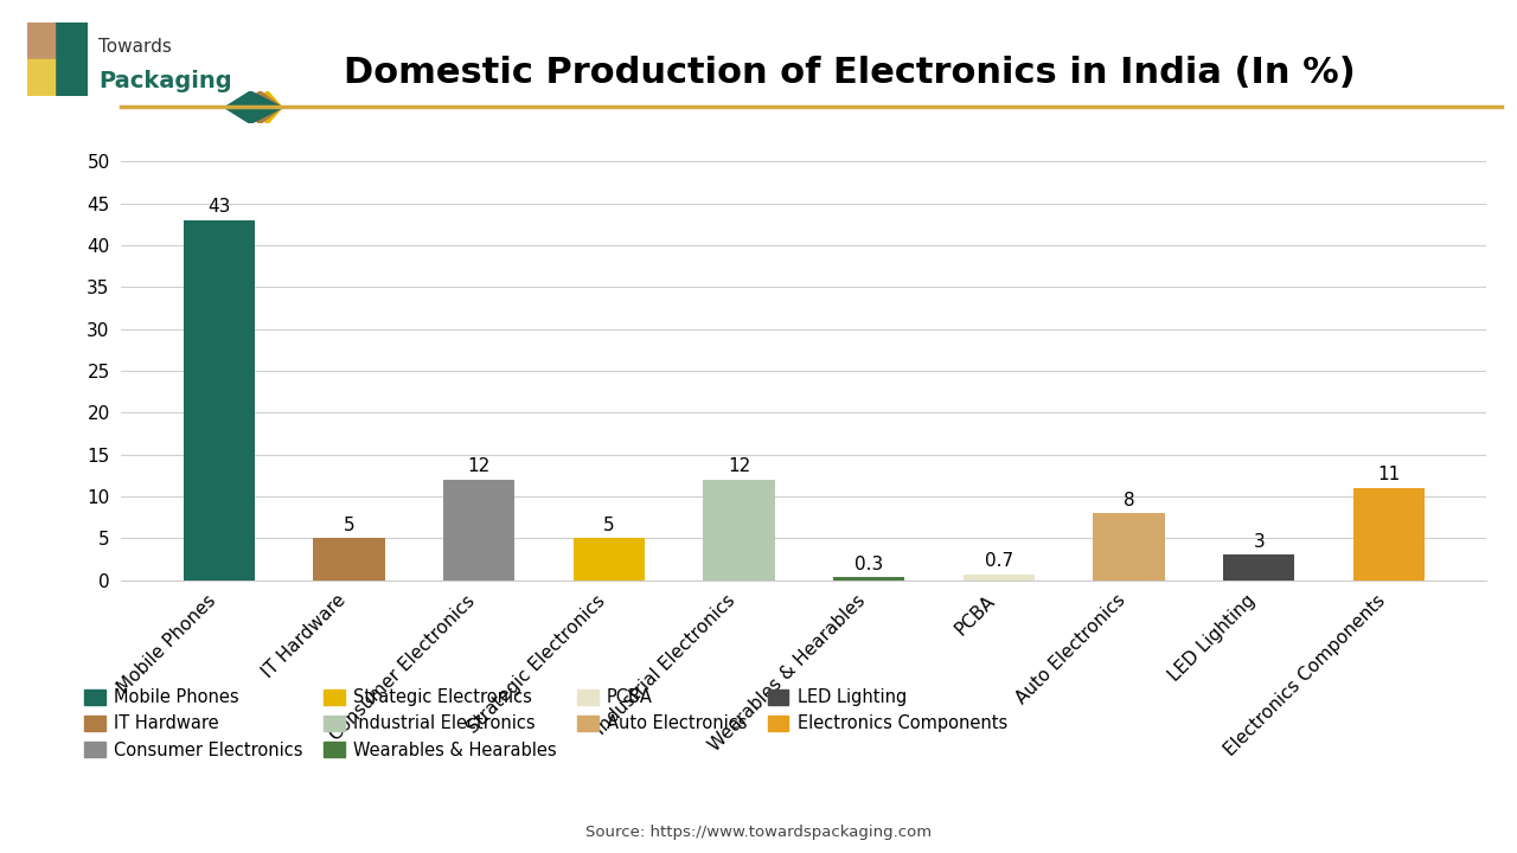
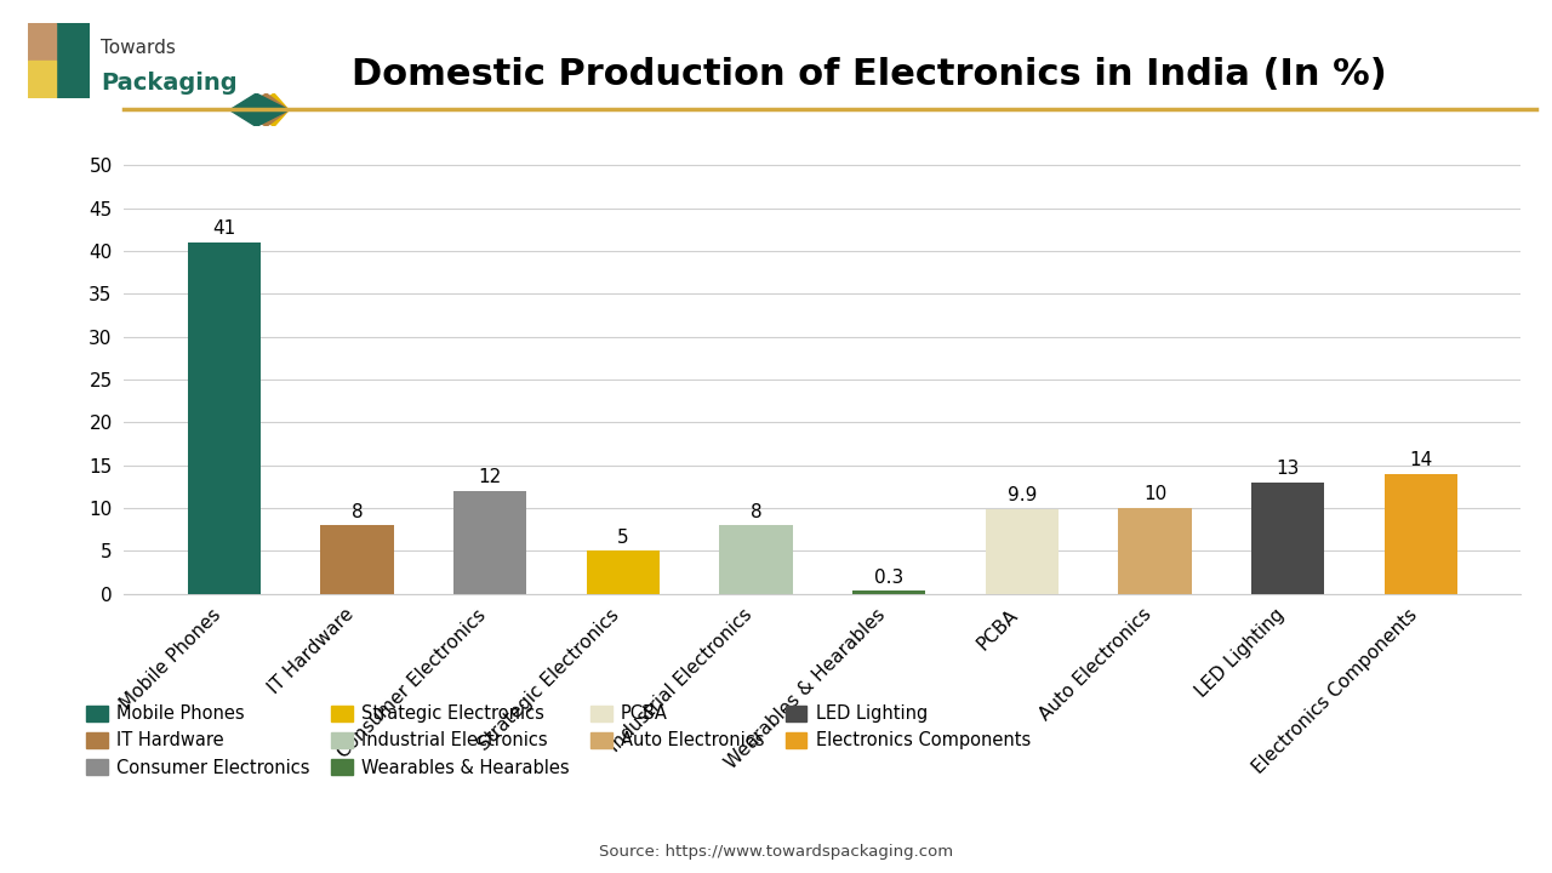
Mobile Phones: 43 -> 41
IT Hardware: 5 -> 8
Industrial Electronics: 12 -> 8
PCBA: 0.7 -> 9.9
Auto Electronics: 8 -> 10
LED Lighting: 3 -> 13
Electronics Components: 11 -> 14
